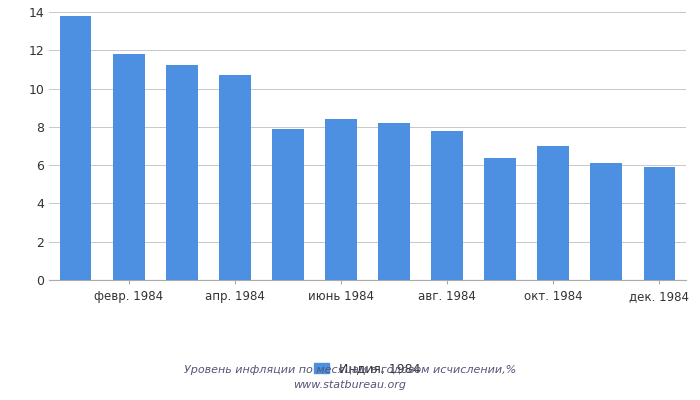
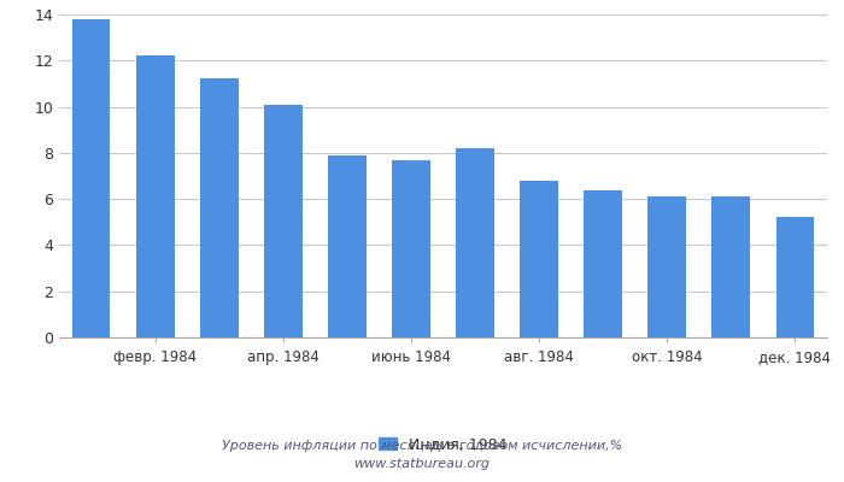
февр. 1984: 11.8 -> 12.2
апр. 1984: 10.7 -> 10.1
июнь 1984: 8.4 -> 7.7
авг. 1984: 7.8 -> 6.8
окт. 1984: 7.0 -> 6.1
дек. 1984: 5.9 -> 5.2
